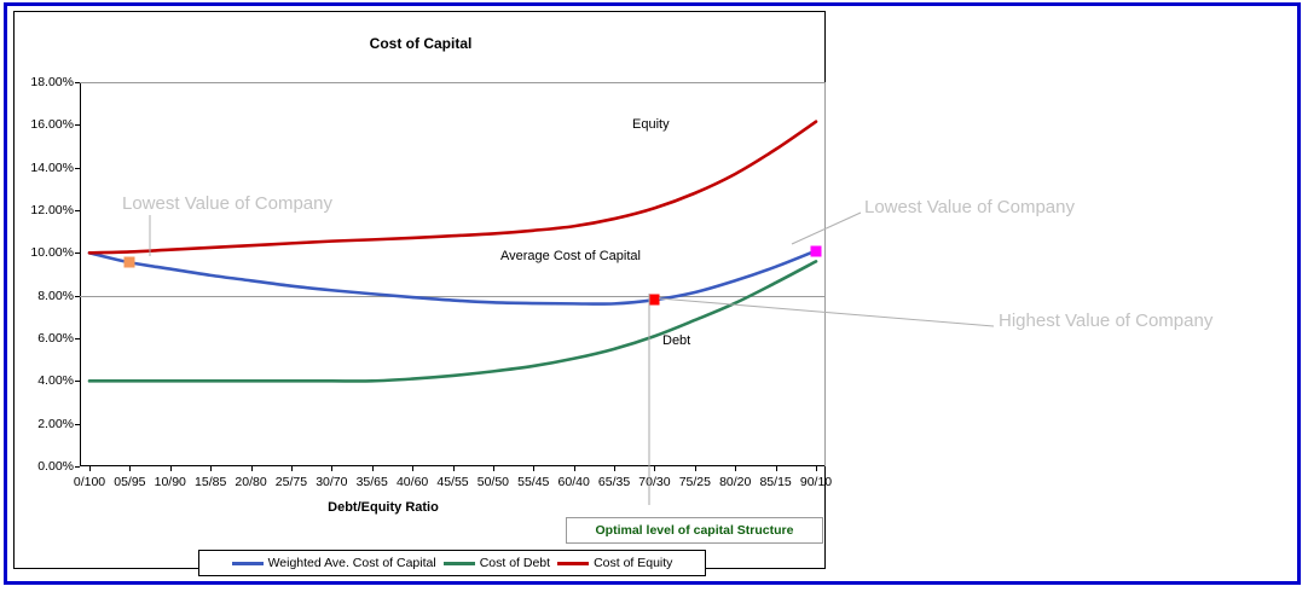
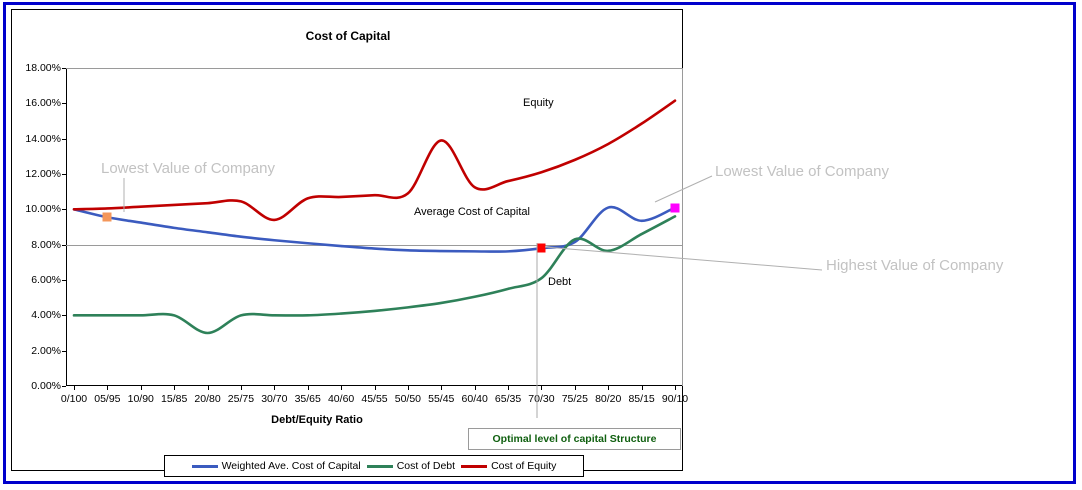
Cost of Debt/20/80: 4.0% -> 3.0%
Cost of Equity/30/70: 10.6% -> 9.4%
Cost of Equity/55/45: 11.1% -> 13.9%
Cost of Debt/75/25: 6.8% -> 8.3%
Weighted Ave. Cost of Capital/80/20: 8.7% -> 10.1%
